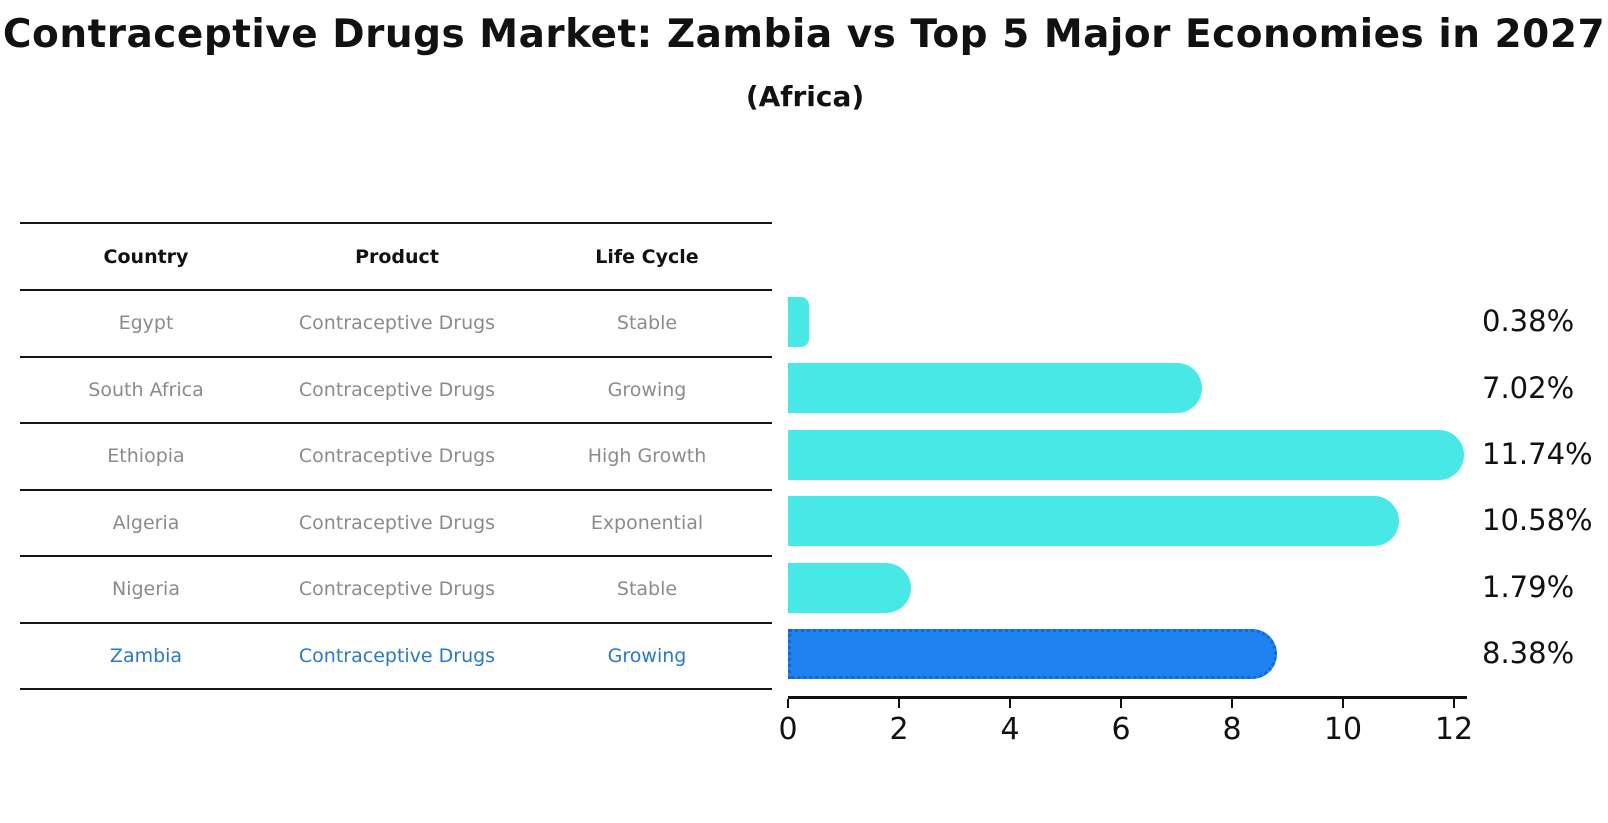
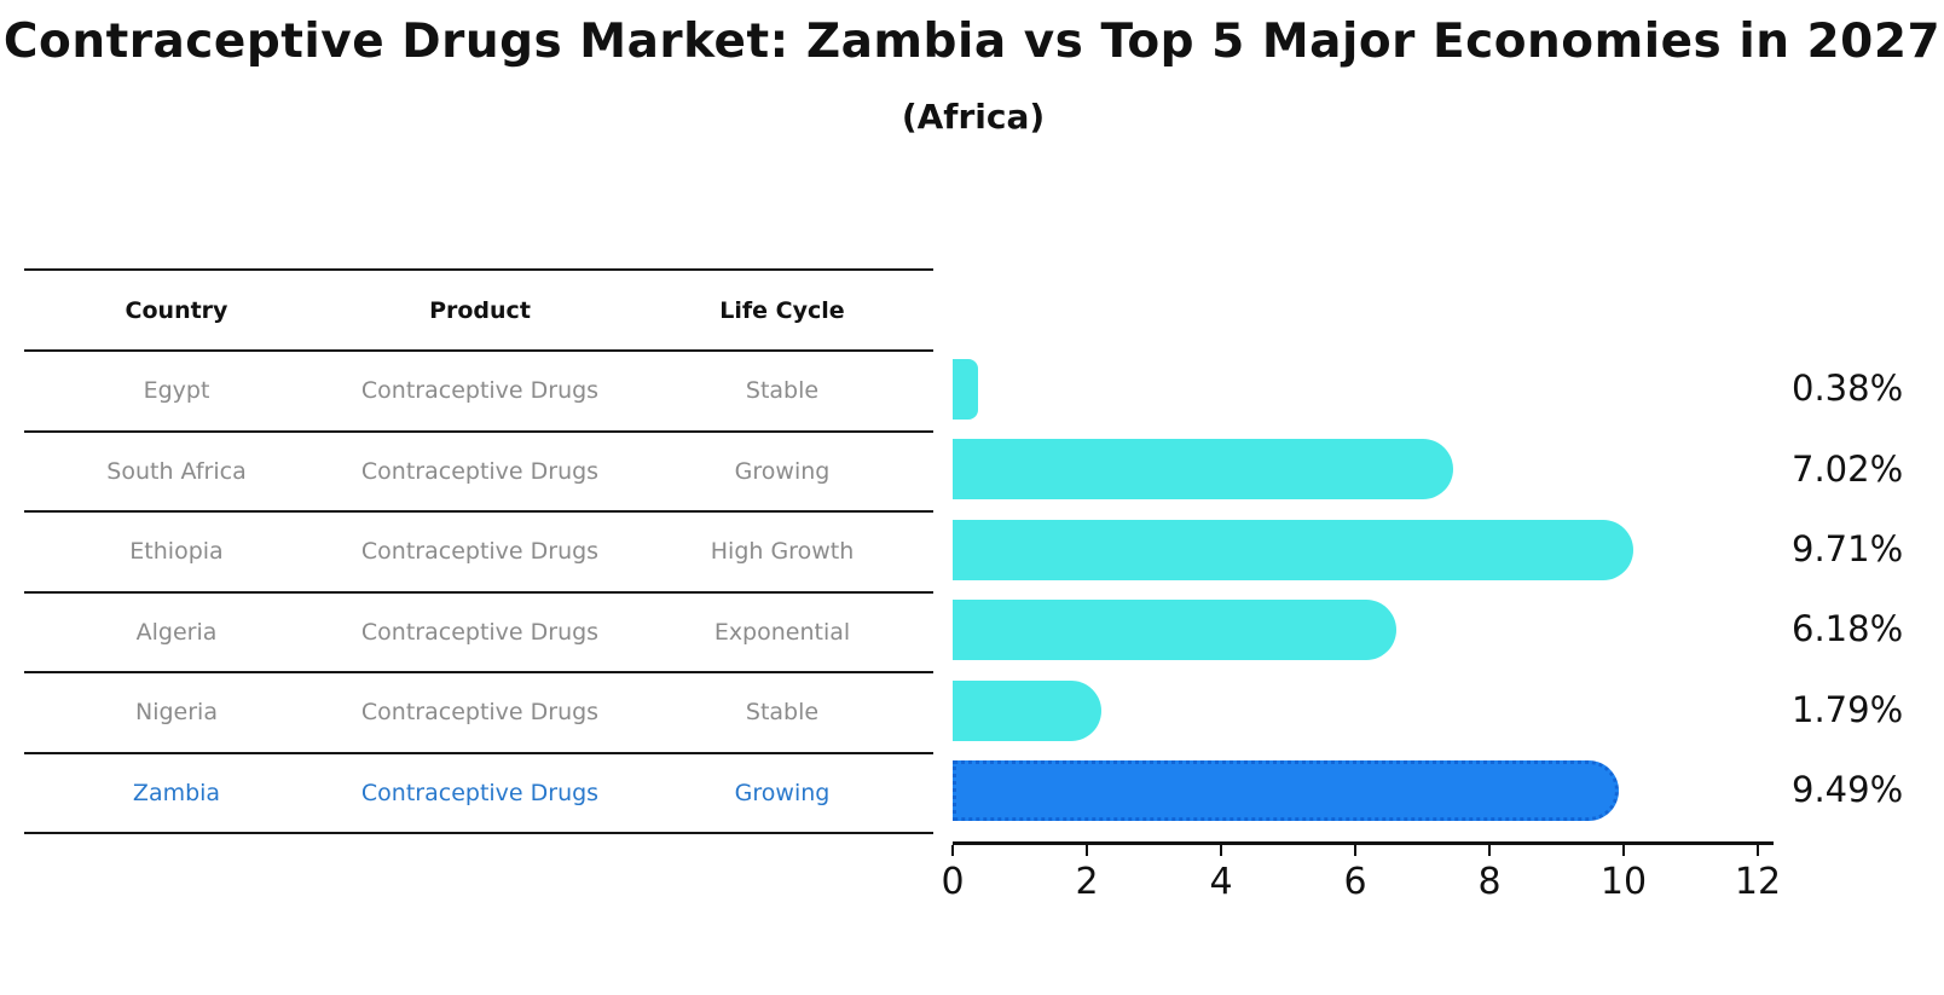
Ethiopia: 11.74% -> 9.71%
Algeria: 10.58% -> 6.18%
Zambia: 8.38% -> 9.49%
